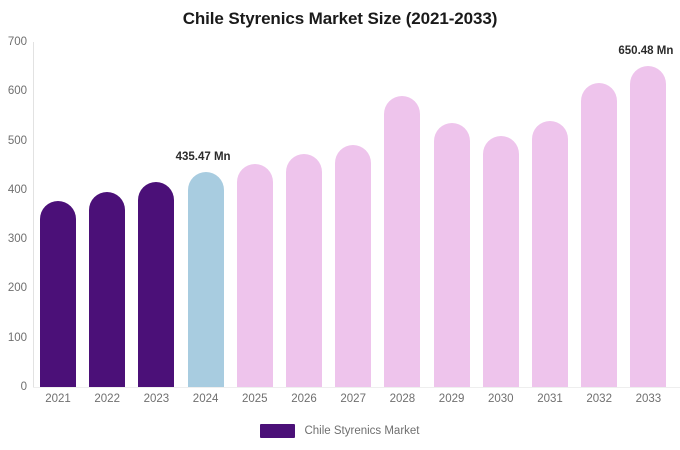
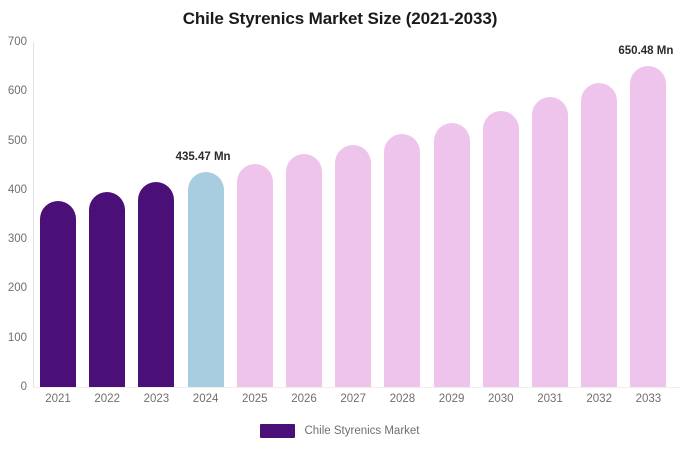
2028: 590 -> 510
2030: 510 -> 560
2031: 540 -> 590
